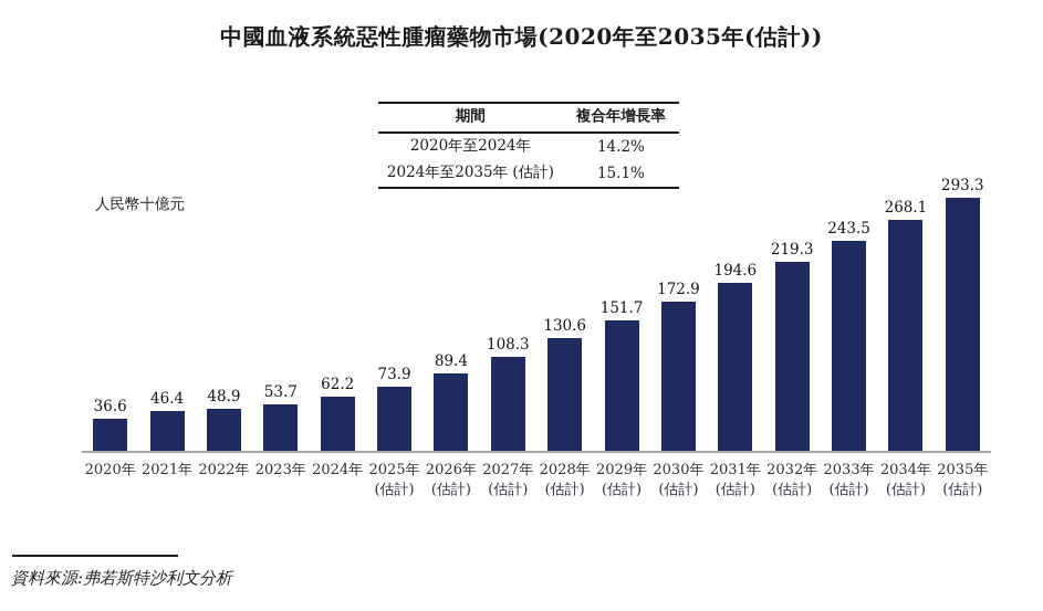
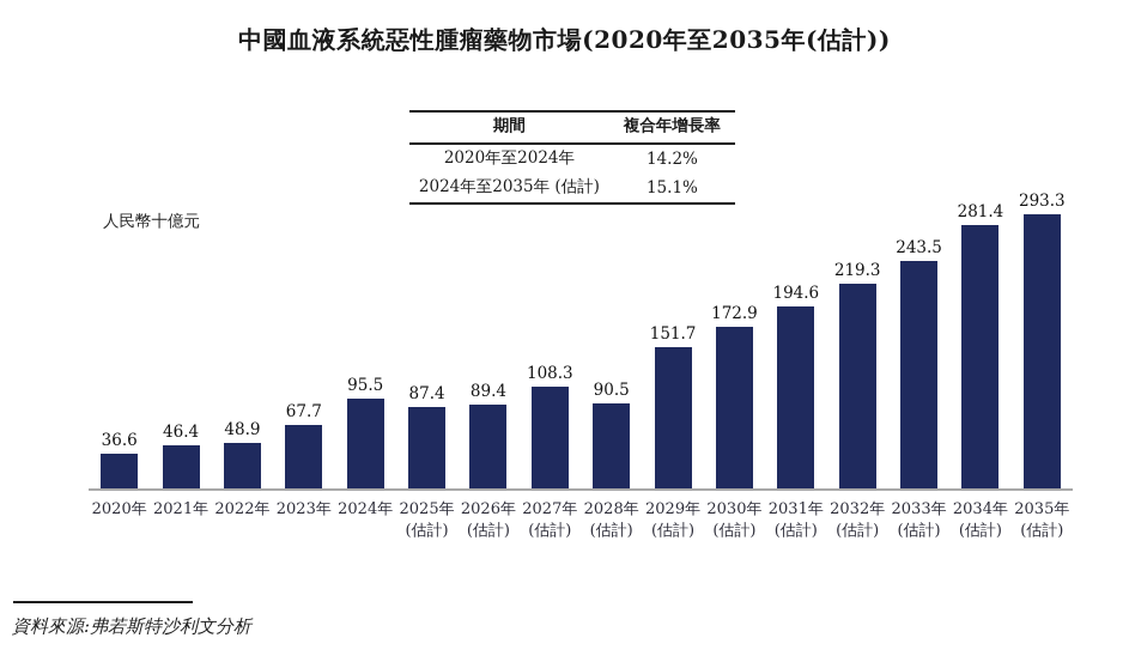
2023年: 53.7 -> 67.7
2024年: 62.2 -> 95.5
2025年 (估計): 73.9 -> 87.4
2028年 (估計): 130.6 -> 90.5
2034年 (估計): 268.1 -> 281.4
